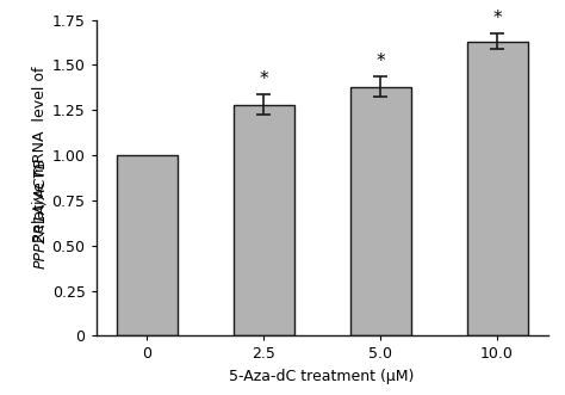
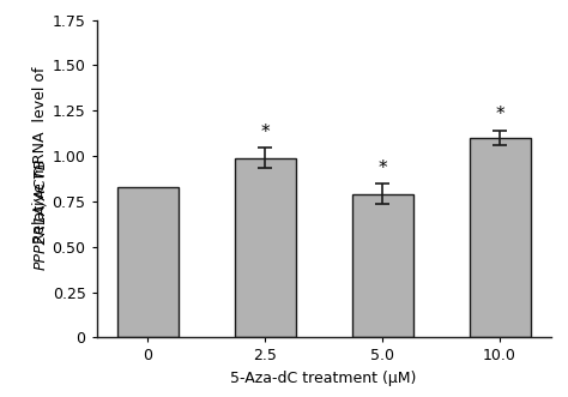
0: 1.00 -> 0.83
2.5: 1.28 -> 0.99
5.0: 1.38 -> 0.79
10.0: 1.63 -> 1.10
